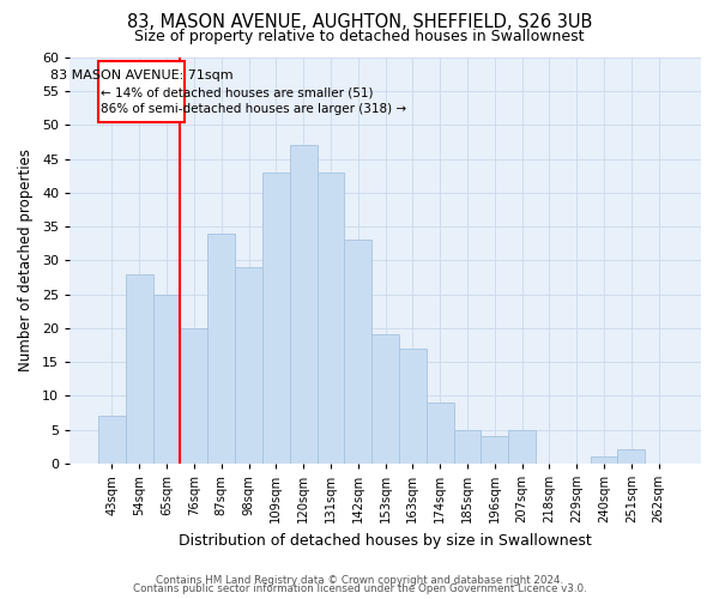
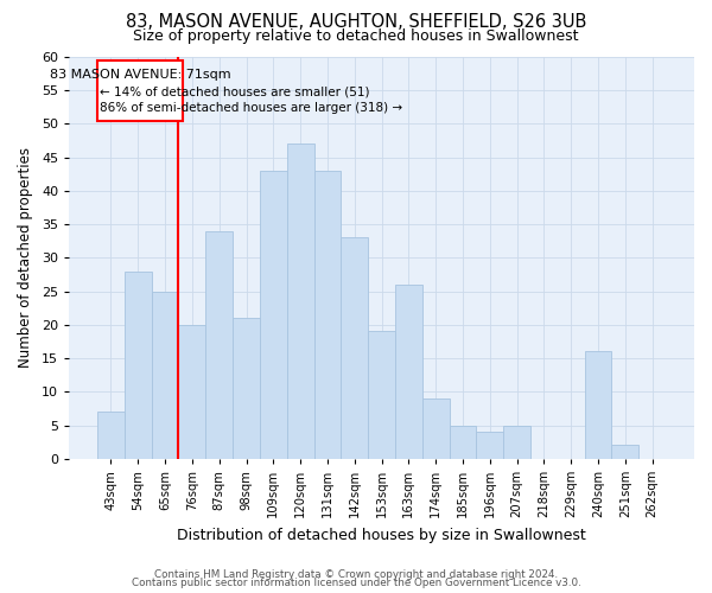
98sqm: 29 -> 21
163sqm: 17 -> 26
240sqm: 1 -> 16
